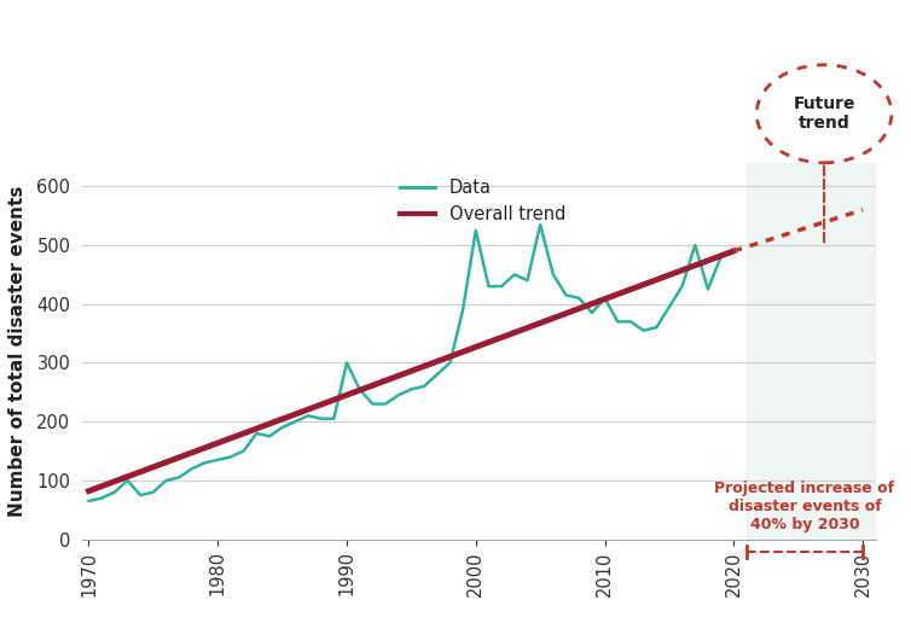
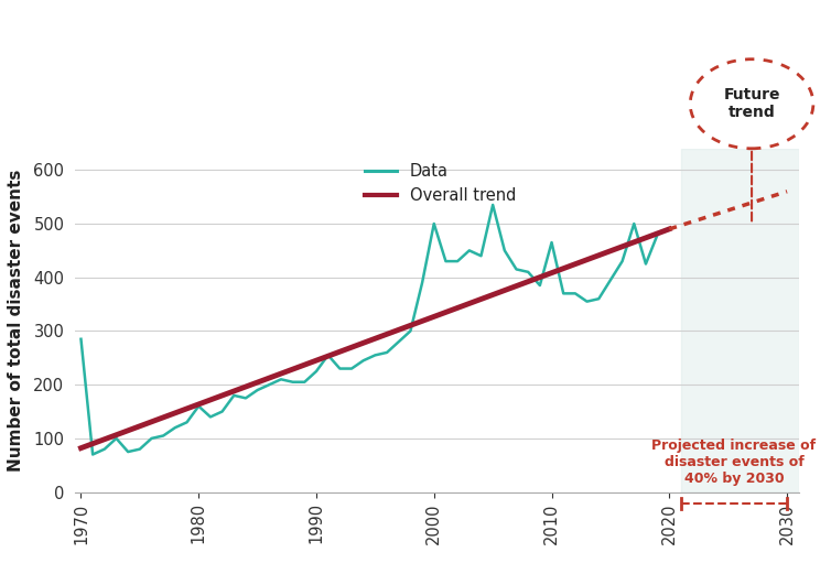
1970: 65 -> 285
1980: 135 -> 160
1990: 300 -> 225
2000: 525 -> 500
2010: 410 -> 465
